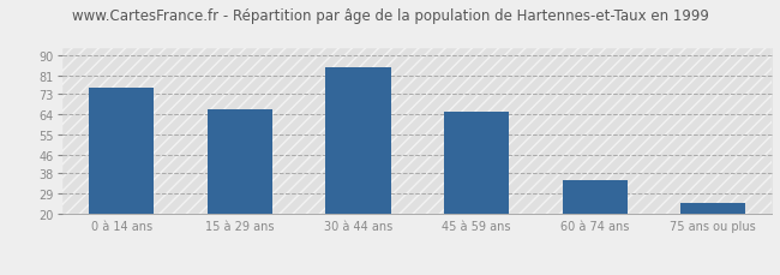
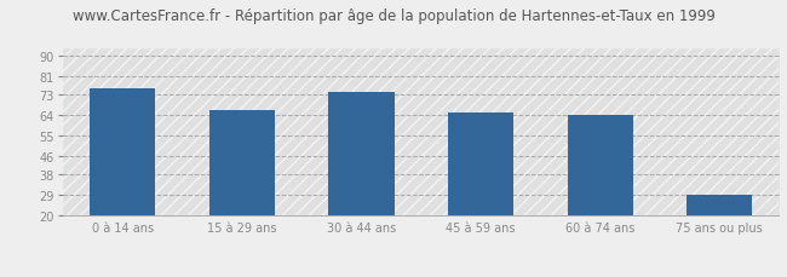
30 à 44 ans: 85 -> 74
60 à 74 ans: 35 -> 64
75 ans ou plus: 25 -> 29
